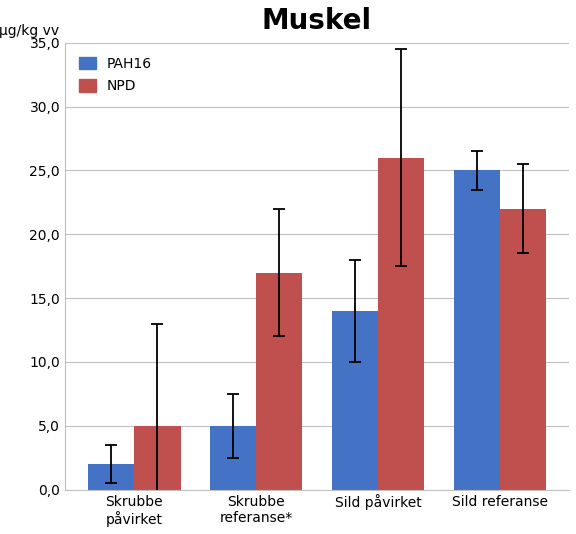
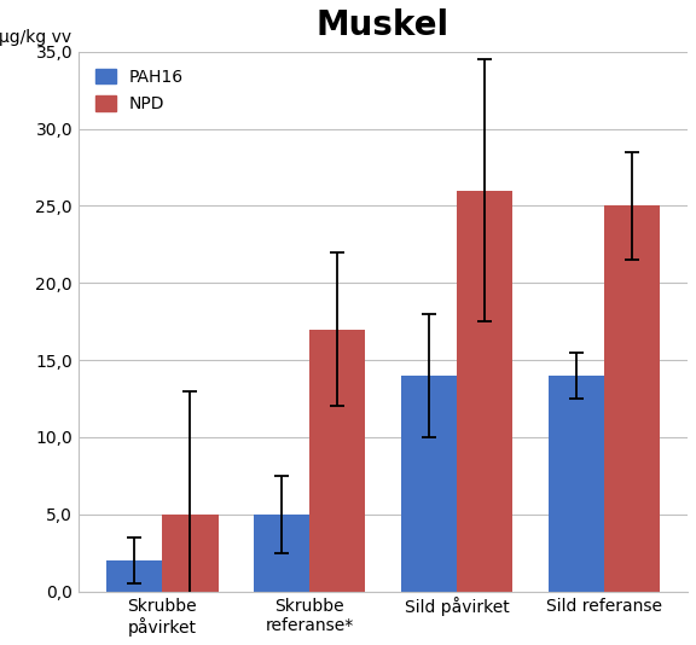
PAH16/Sild referanse: 25 -> 14
NPD/Sild referanse: 22 -> 25
